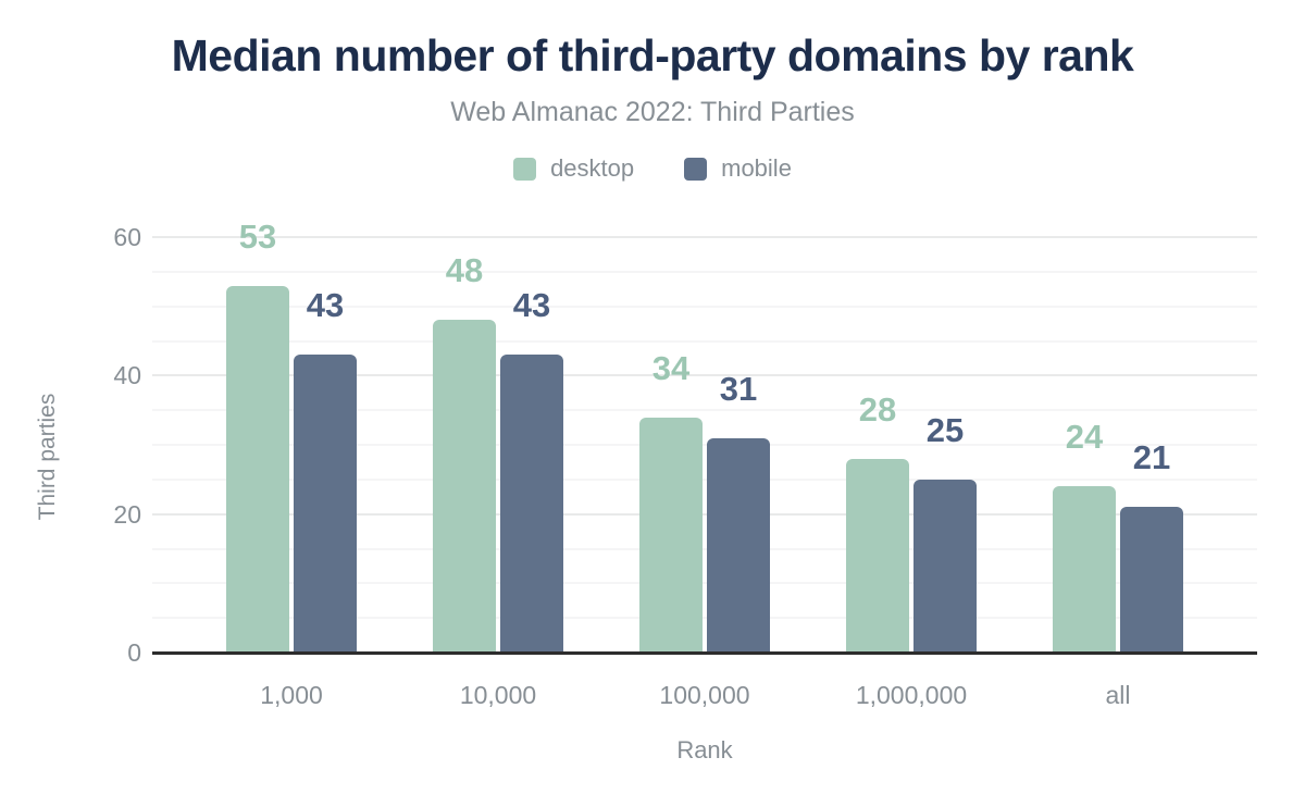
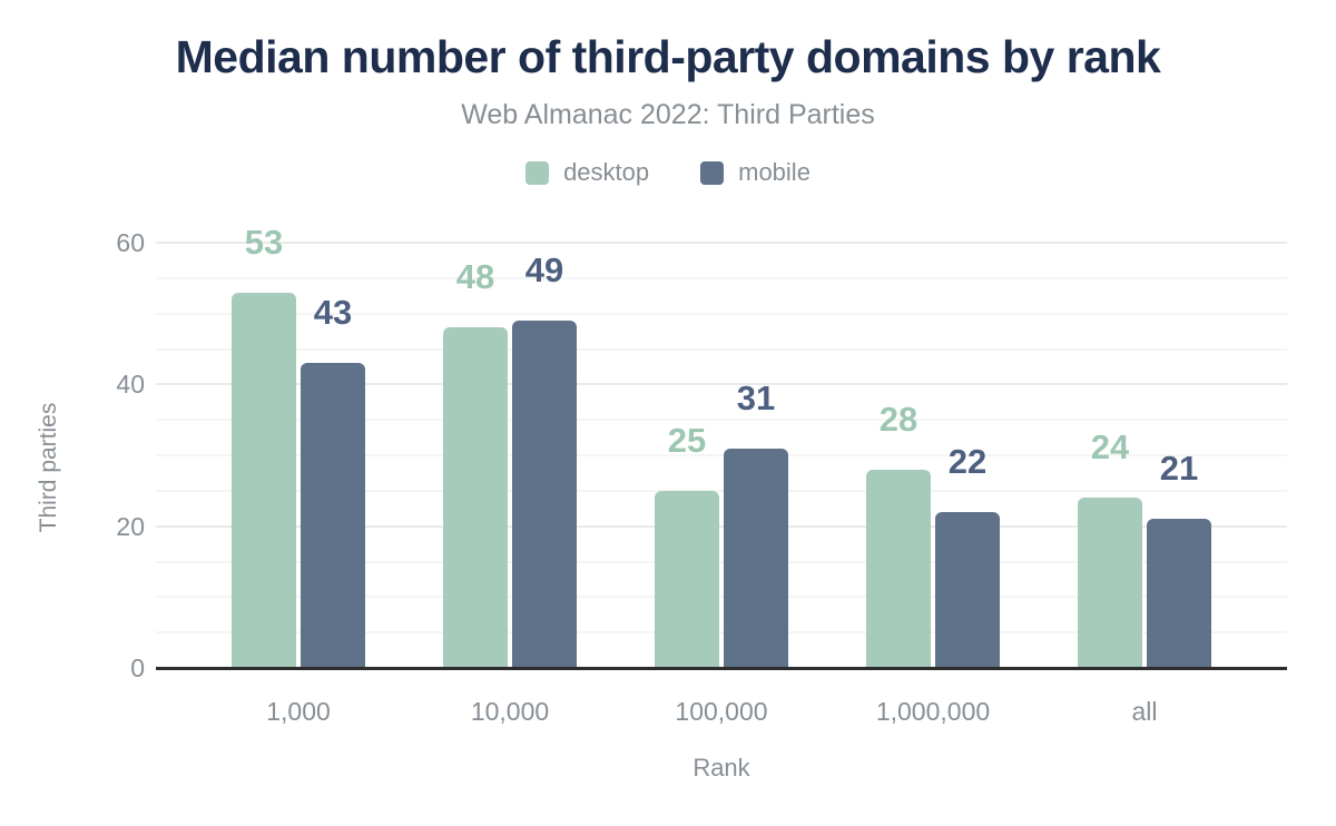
mobile/10,000: 43 -> 49
desktop/100,000: 34 -> 25
mobile/1,000,000: 25 -> 22
